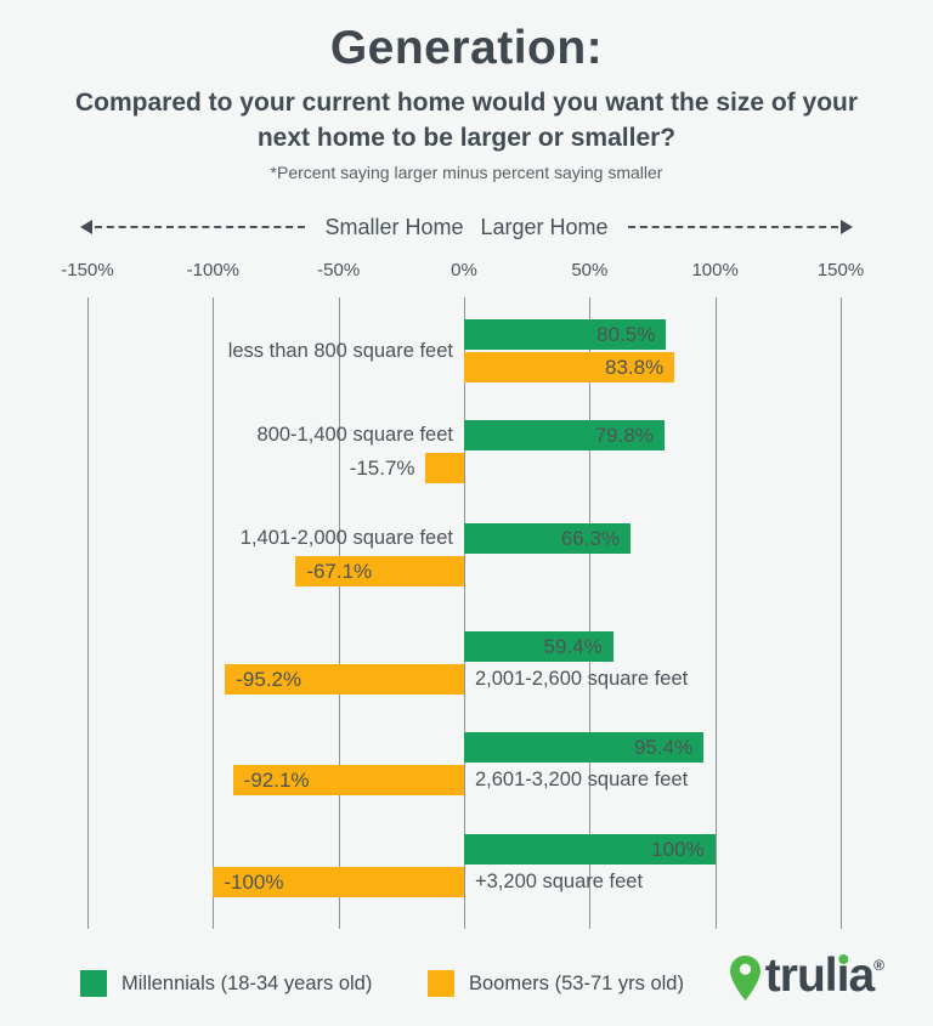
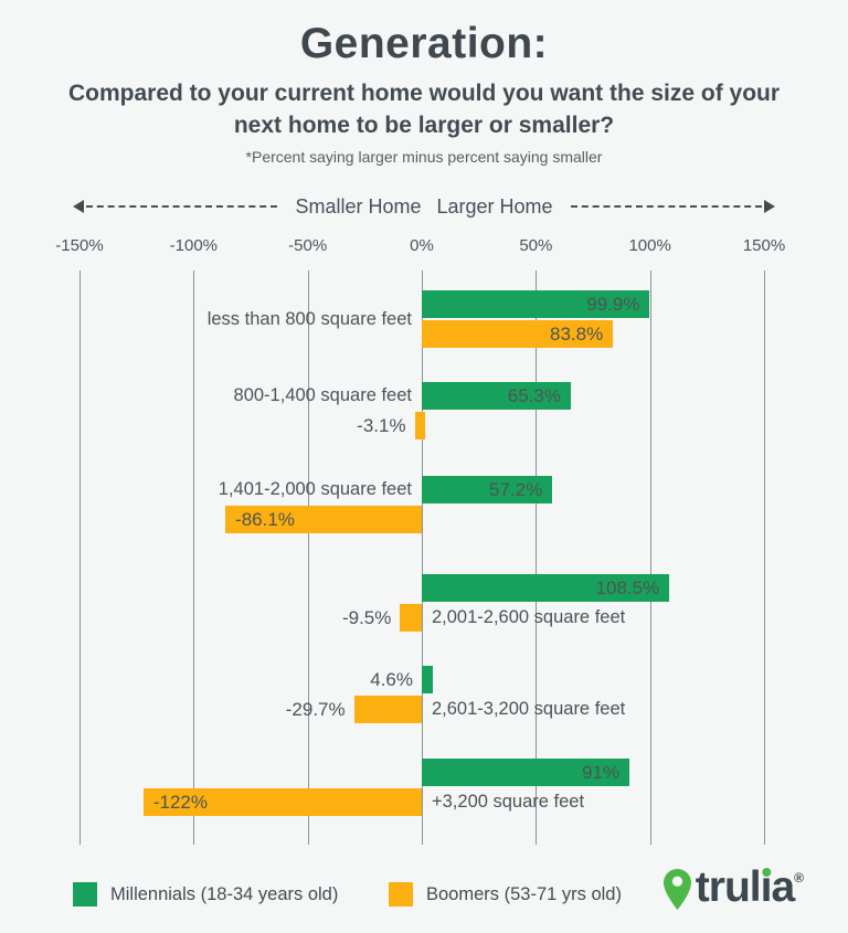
Millennials (18-34 years old)/less than 800 square feet: 80.5% -> 99.9%
Millennials (18-34 years old)/800-1,400 square feet: 79.8% -> 65.3%
Boomers (53-71 yrs old)/800-1,400 square feet: -15.7% -> -3.1%
Millennials (18-34 years old)/1,401-2,000 square feet: 66.3% -> 57.2%
Boomers (53-71 yrs old)/1,401-2,000 square feet: -67.1% -> -86.1%
Millennials (18-34 years old)/2,001-2,600 square feet: 59.4% -> 108.5%
Boomers (53-71 yrs old)/2,001-2,600 square feet: -95.2% -> -9.5%
Millennials (18-34 years old)/2,601-3,200 square feet: 95.4% -> 4.6%
Boomers (53-71 yrs old)/2,601-3,200 square feet: -92.1% -> -29.7%
Millennials (18-34 years old)/+3,200 square feet: 100% -> 91%
Boomers (53-71 yrs old)/+3,200 square feet: -100% -> -122%
